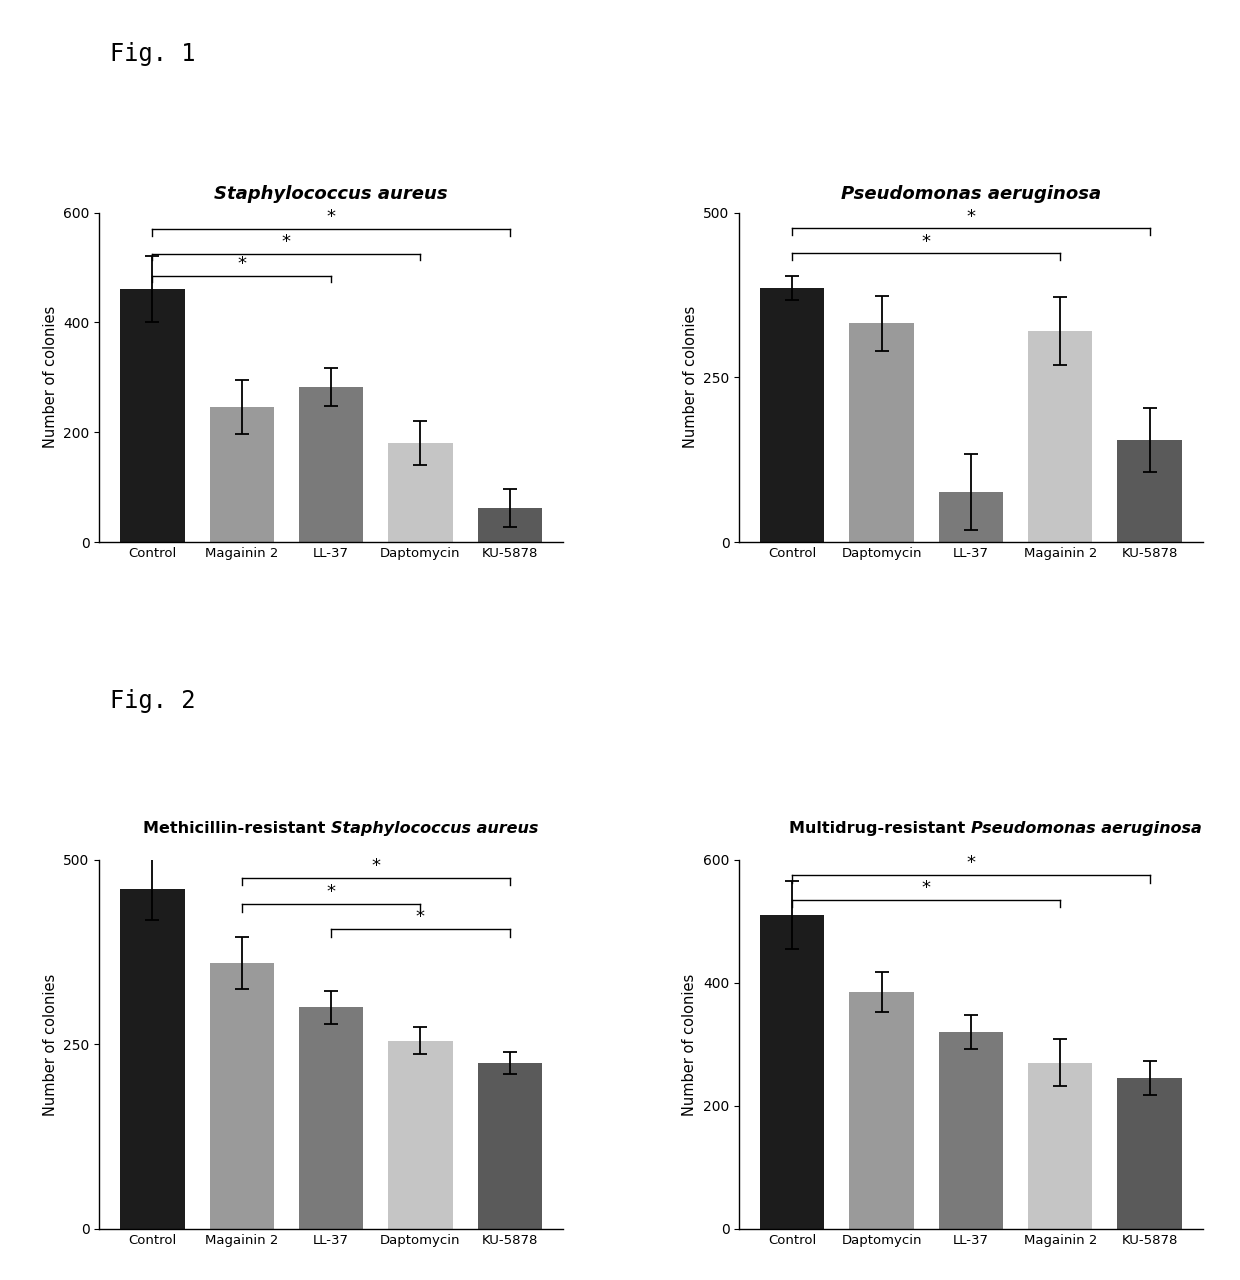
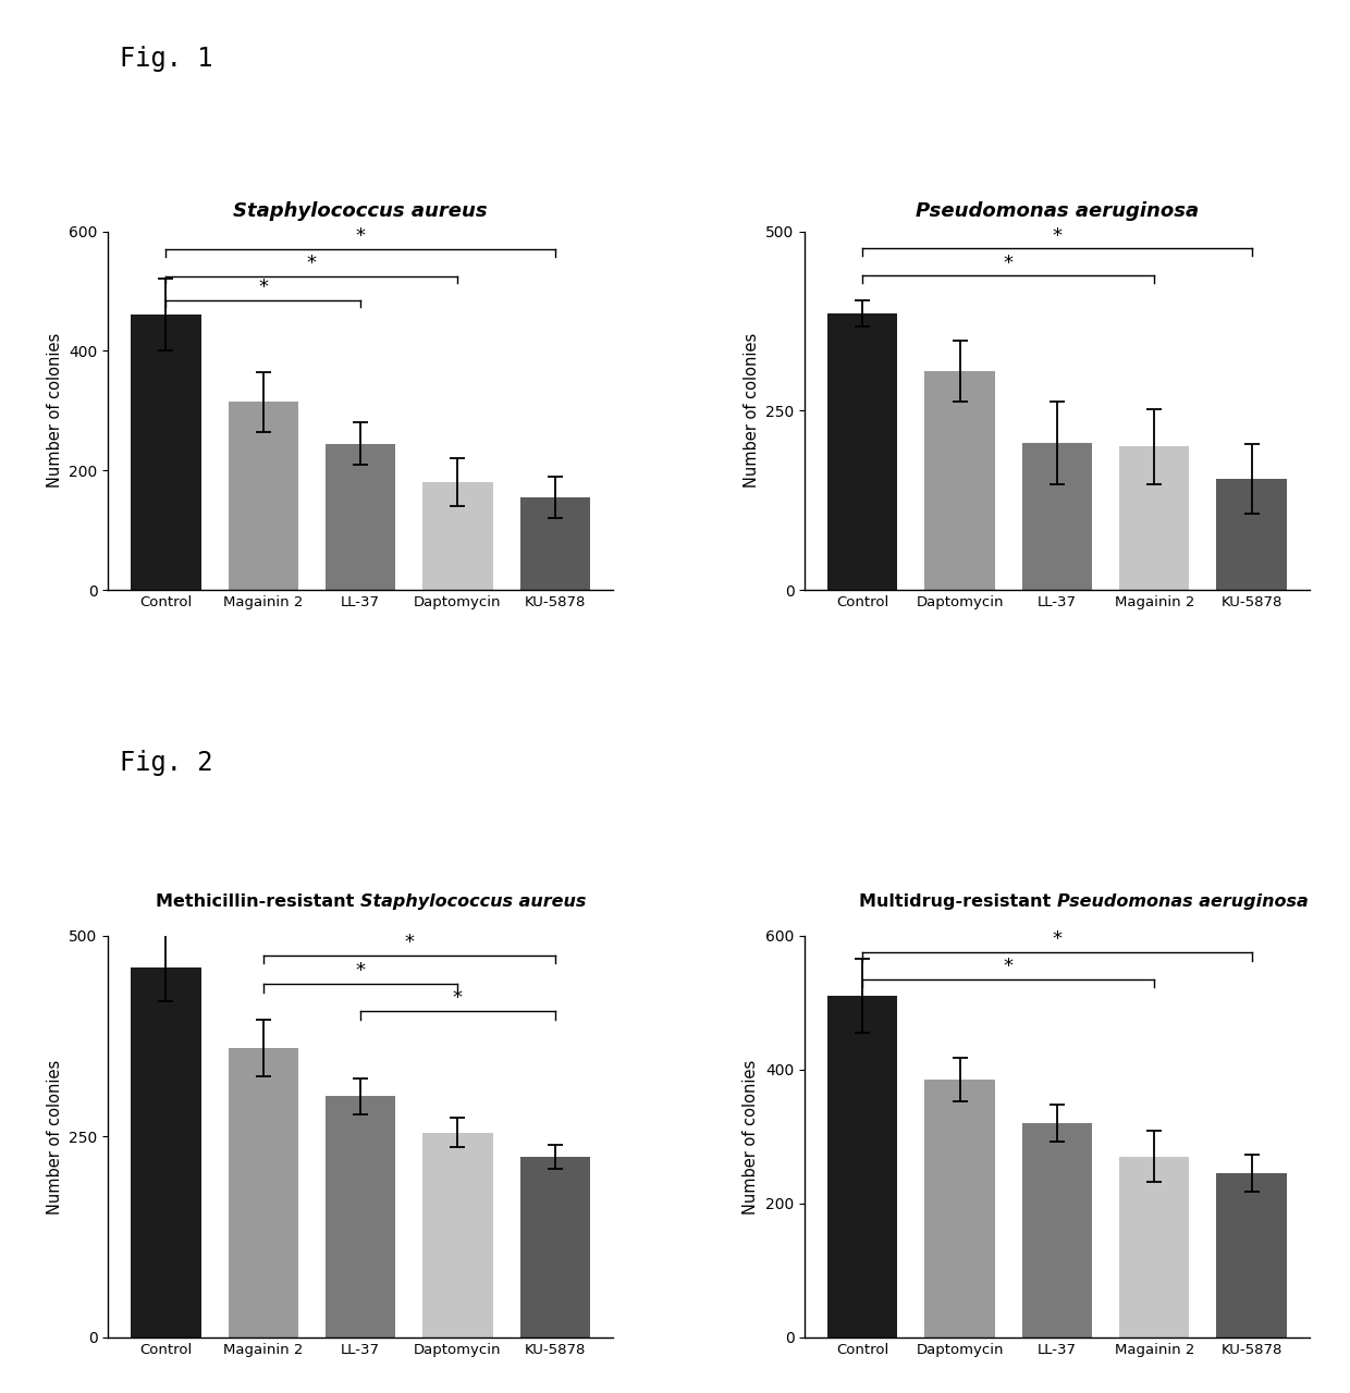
Staphylococcus aureus/Magainin 2: 246 -> 315
Staphylococcus aureus/LL-37: 282 -> 245
Staphylococcus aureus/KU-5878: 62 -> 155
Pseudomonas aeruginosa/Daptomycin: 332 -> 305
Pseudomonas aeruginosa/LL-37: 76 -> 205
Pseudomonas aeruginosa/Magainin 2: 320 -> 200
